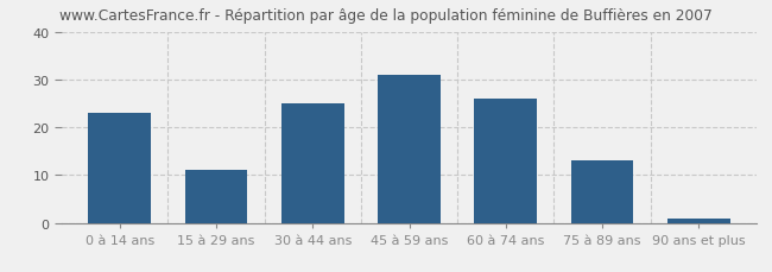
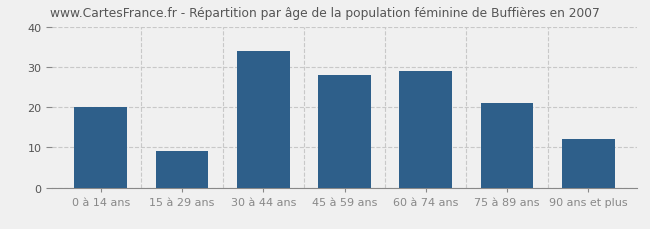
0 à 14 ans: 23 -> 20
15 à 29 ans: 11 -> 9
30 à 44 ans: 25 -> 34
45 à 59 ans: 31 -> 28
60 à 74 ans: 26 -> 29
75 à 89 ans: 13 -> 21
90 ans et plus: 1 -> 12
